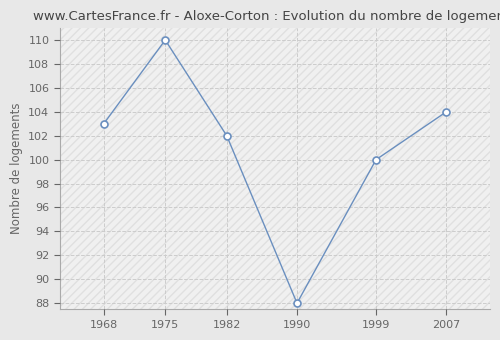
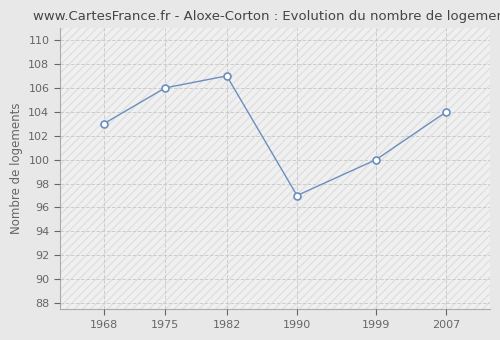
1975: 110 -> 106
1982: 102 -> 107
1990: 88 -> 97
